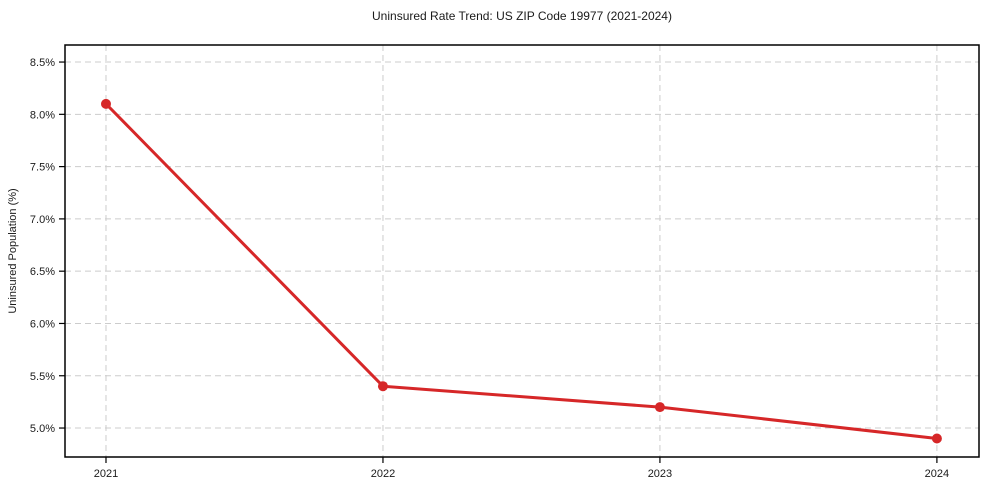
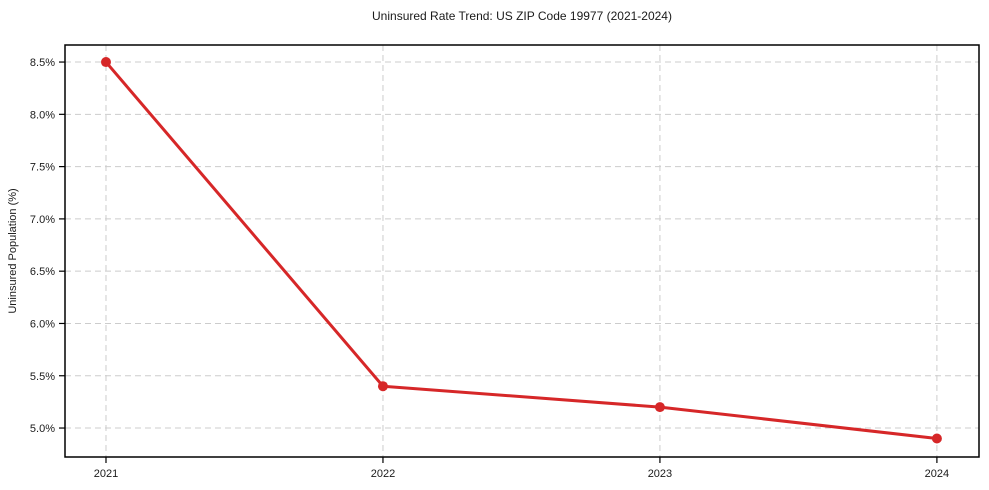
2021: 8.1% -> 8.5%
